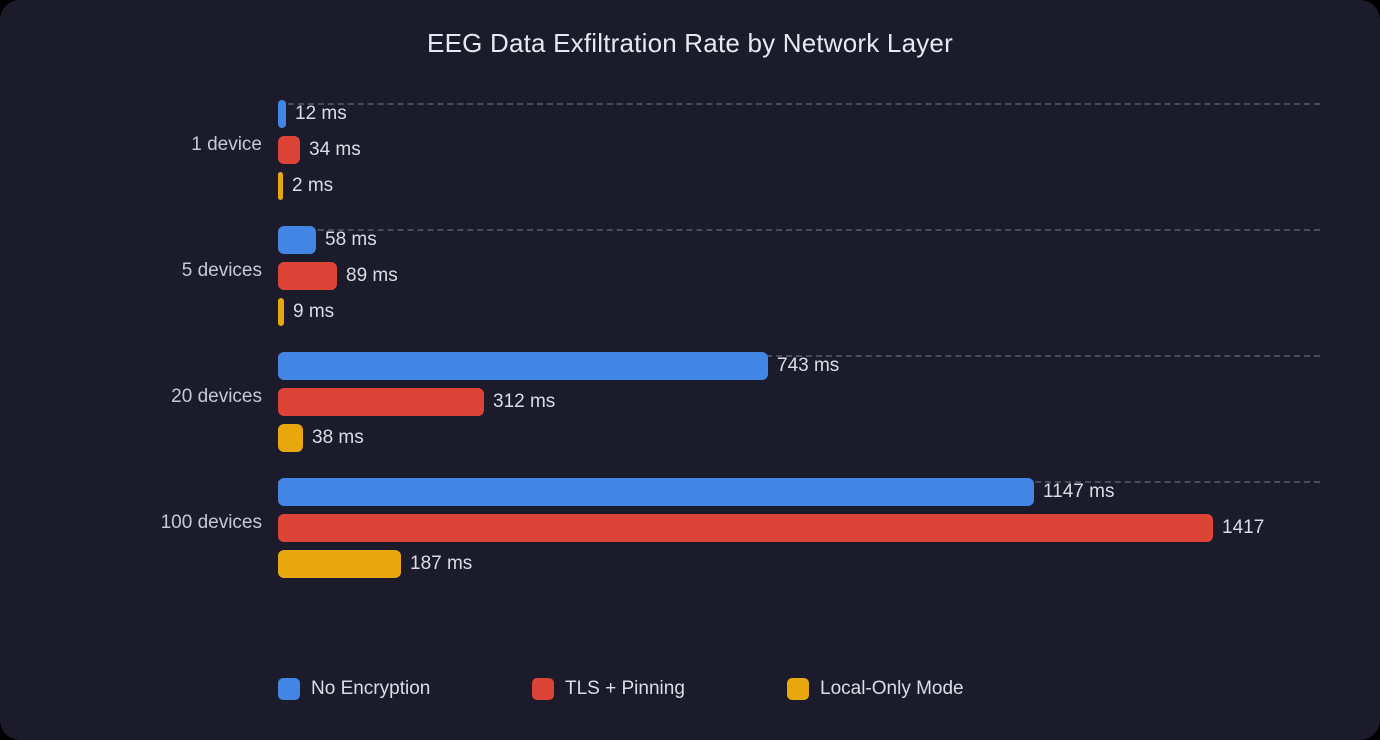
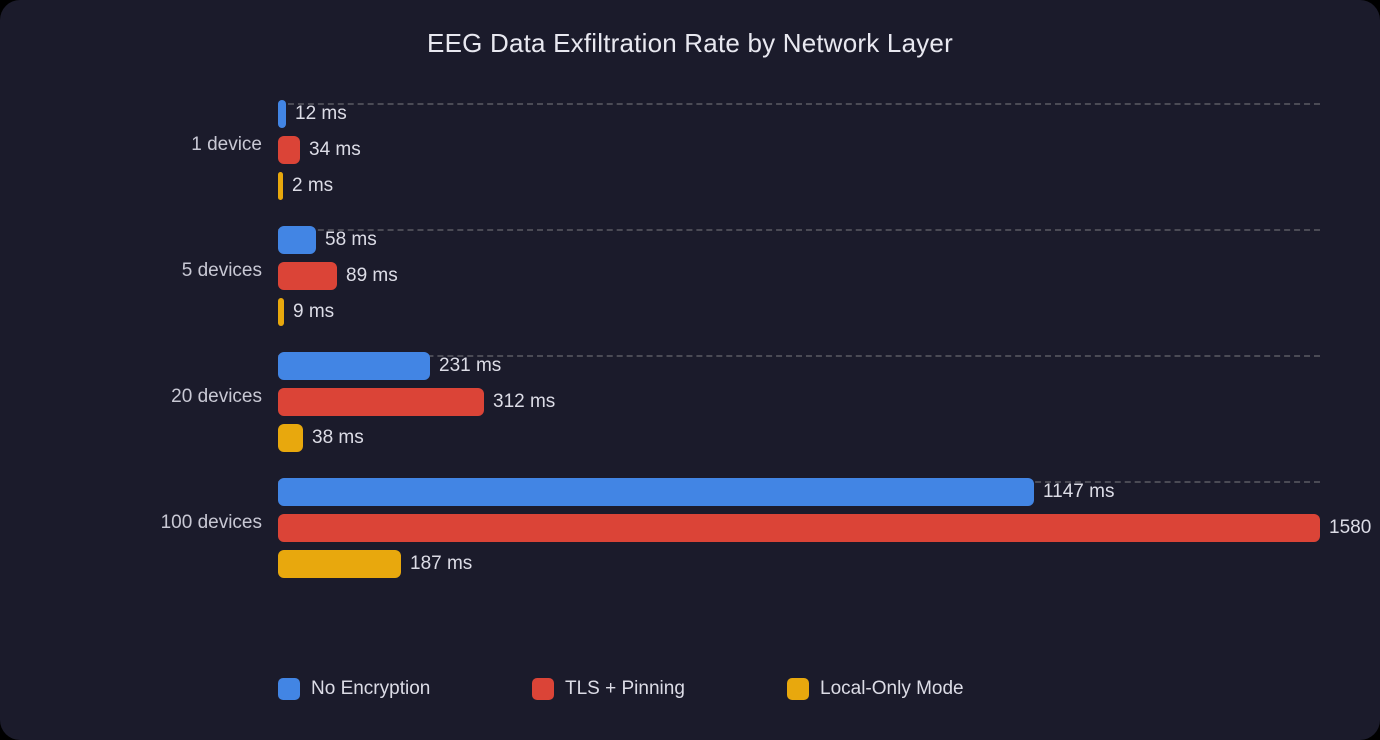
No Encryption/20 devices: 743 -> 231
TLS + Pinning/100 devices: 1417 -> 1580
